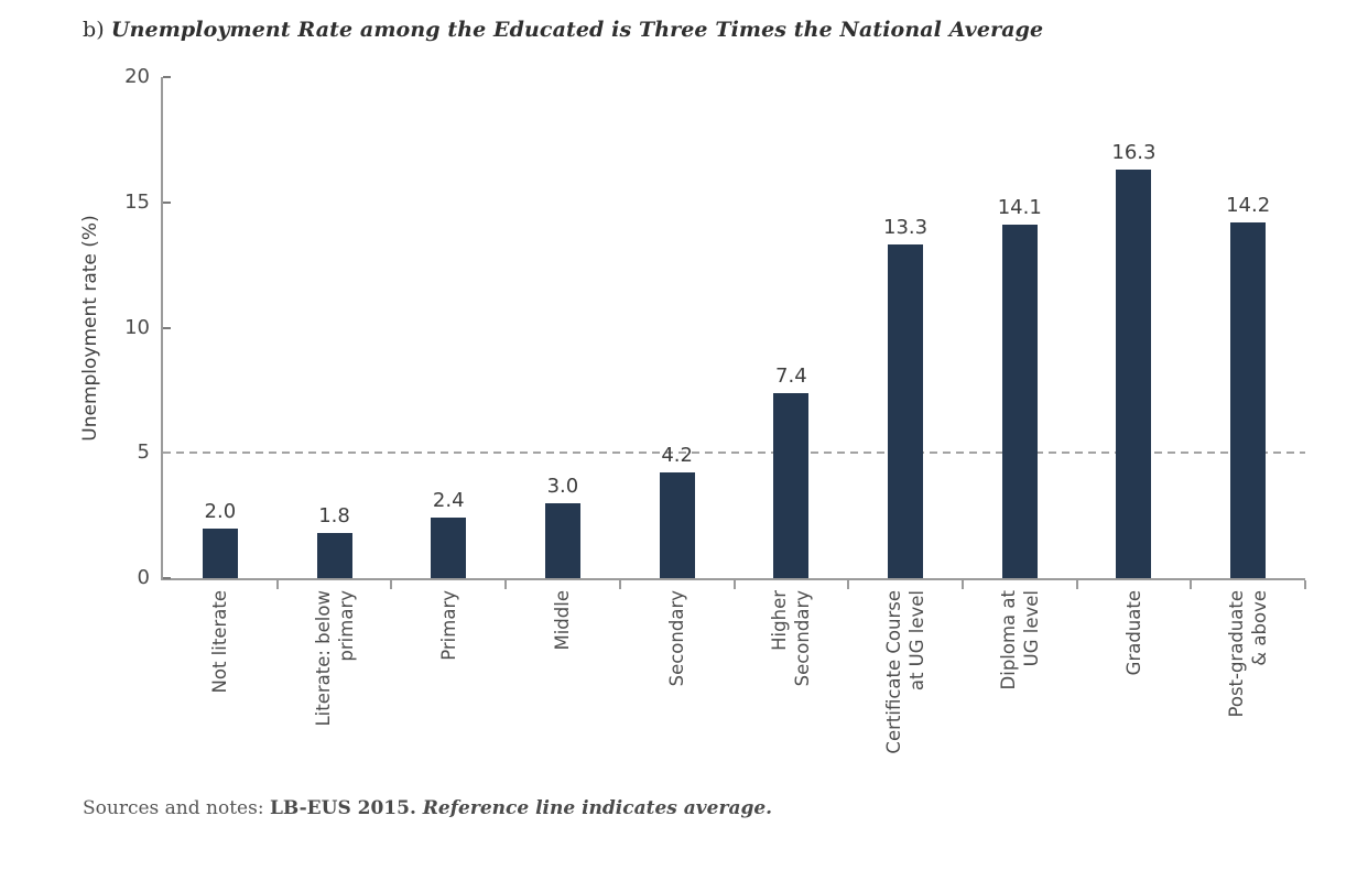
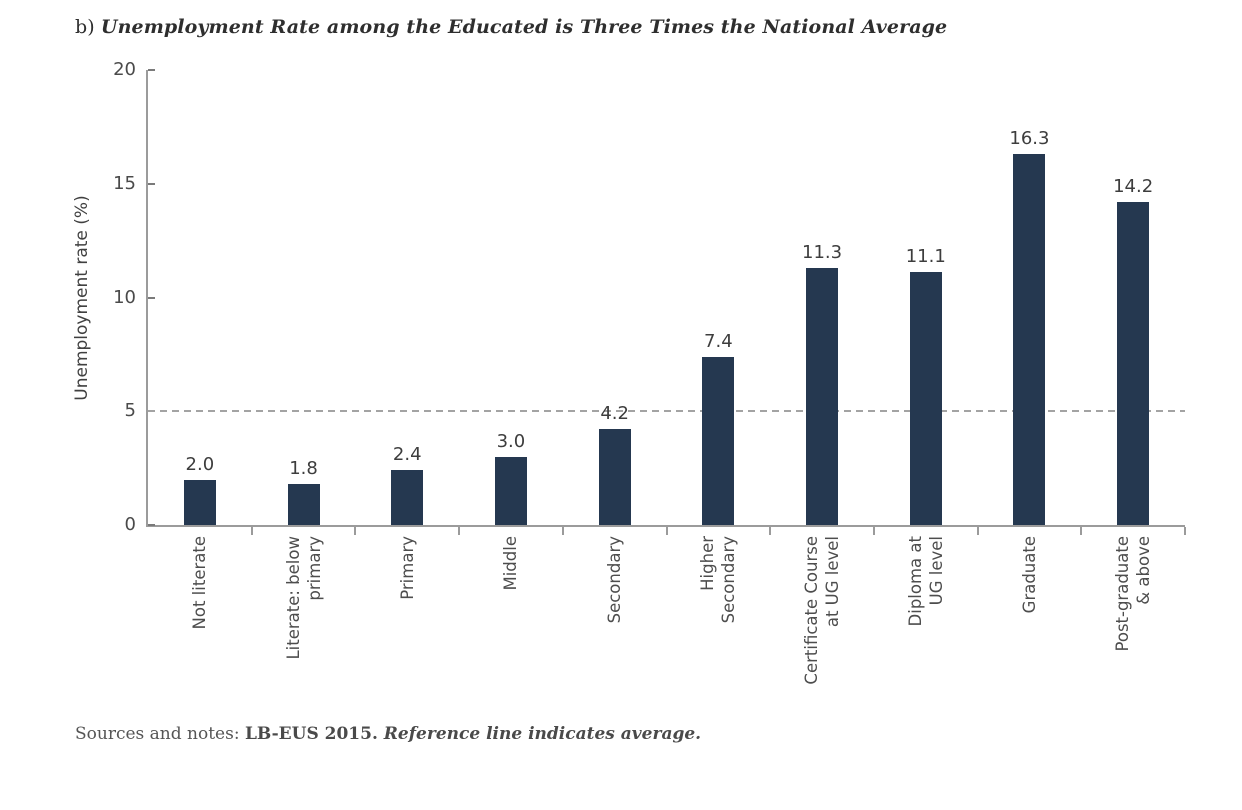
Certificate Course at UG level: 13.3 -> 11.3
Diploma at UG level: 14.1 -> 11.1
